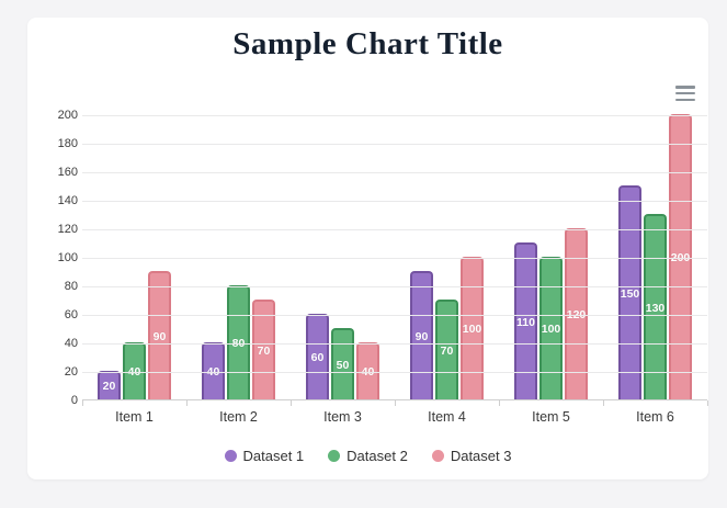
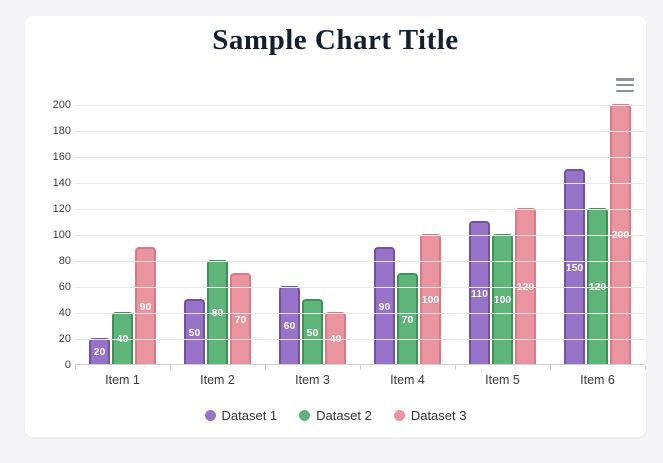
Dataset 1/Item 2: 40 -> 50
Dataset 2/Item 6: 130 -> 120
